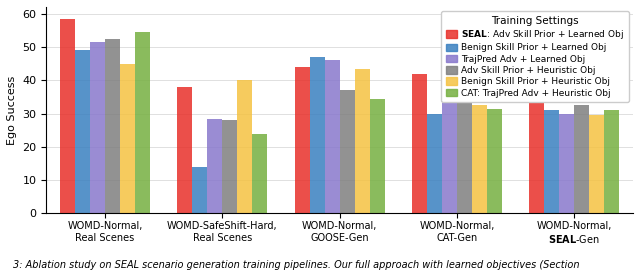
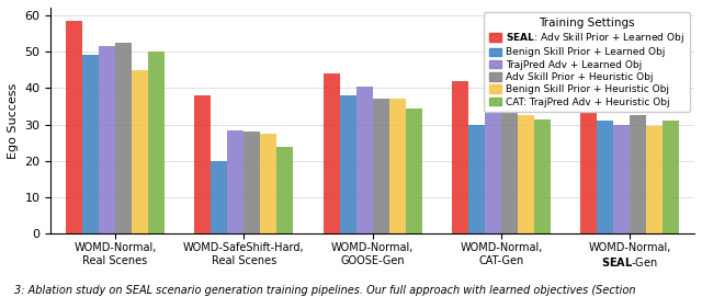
CAT: TrajPred Adv + Heuristic Obj/WOMD-Normal, Real Scenes: 54.5 -> 50.0
Benign Skill Prior + Learned Obj/WOMD-SafeShift-Hard, Real Scenes: 14 -> 20
Benign Skill Prior + Heuristic Obj/WOMD-SafeShift-Hard, Real Scenes: 40.0 -> 27.5
Benign Skill Prior + Learned Obj/WOMD-Normal, GOOSE-Gen: 47 -> 38
TrajPred Adv + Learned Obj/WOMD-Normal, GOOSE-Gen: 46.0 -> 40.5
Benign Skill Prior + Heuristic Obj/WOMD-Normal, GOOSE-Gen: 43.5 -> 37.0
